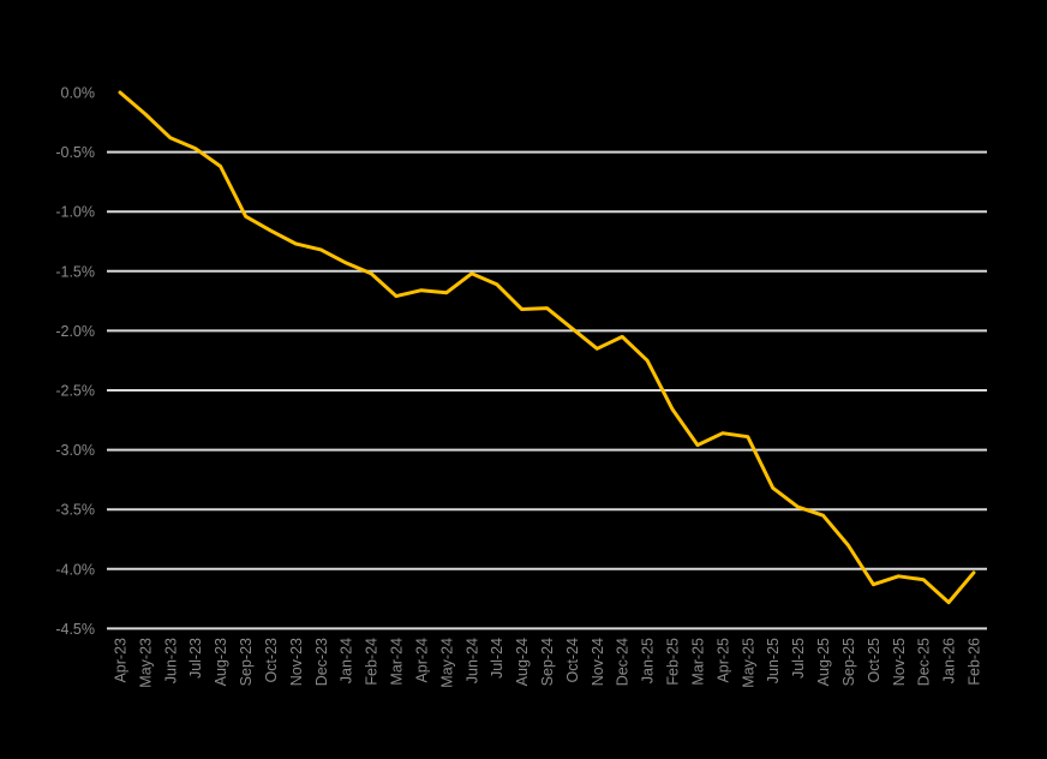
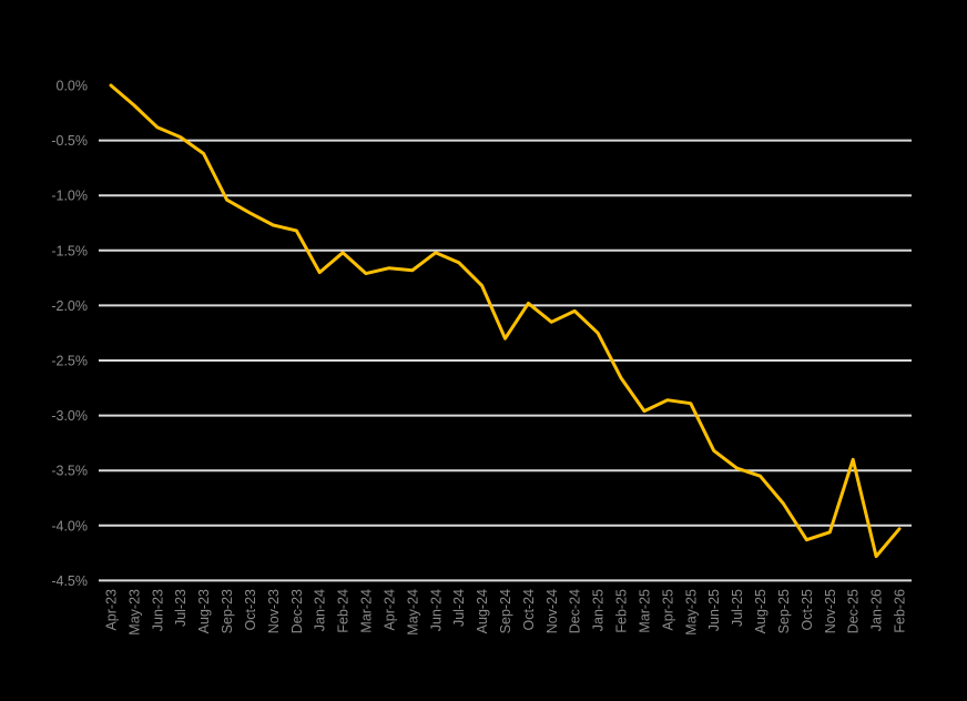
Jan-24: -1.4% -> -1.7%
Sep-24: -1.8% -> -2.3%
Dec-25: -4.1% -> -3.4%
